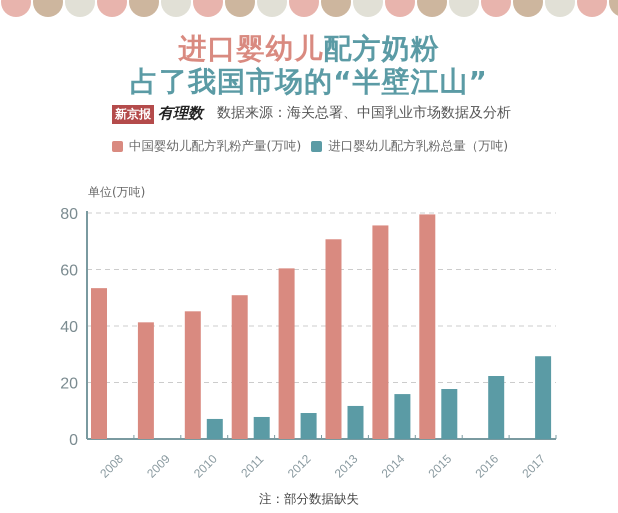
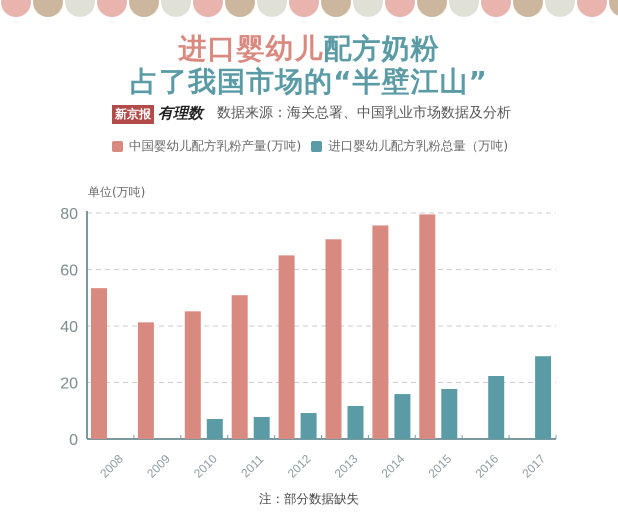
中国婴幼儿配方乳粉产量(万吨)/2012: 60 -> 65
